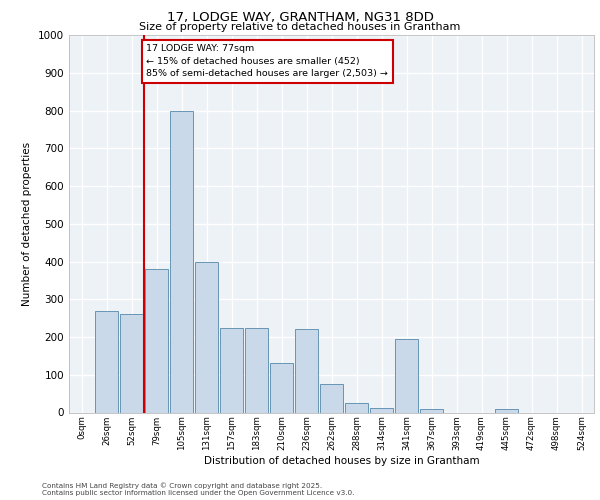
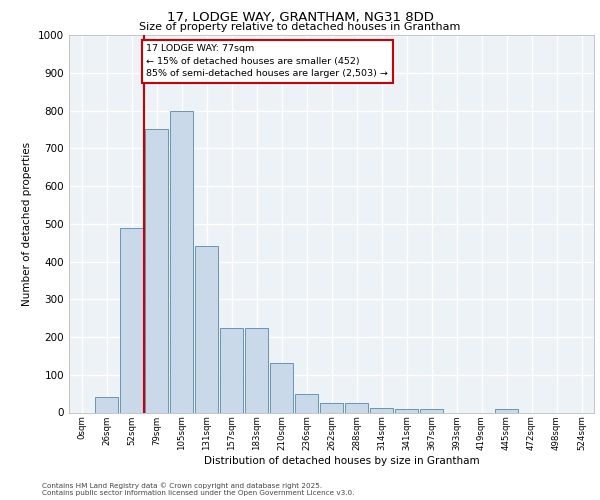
26sqm: 270 -> 40
52sqm: 260 -> 490
79sqm: 380 -> 750
131sqm: 400 -> 440
236sqm: 220 -> 50
262sqm: 75 -> 25
341sqm: 195 -> 8
